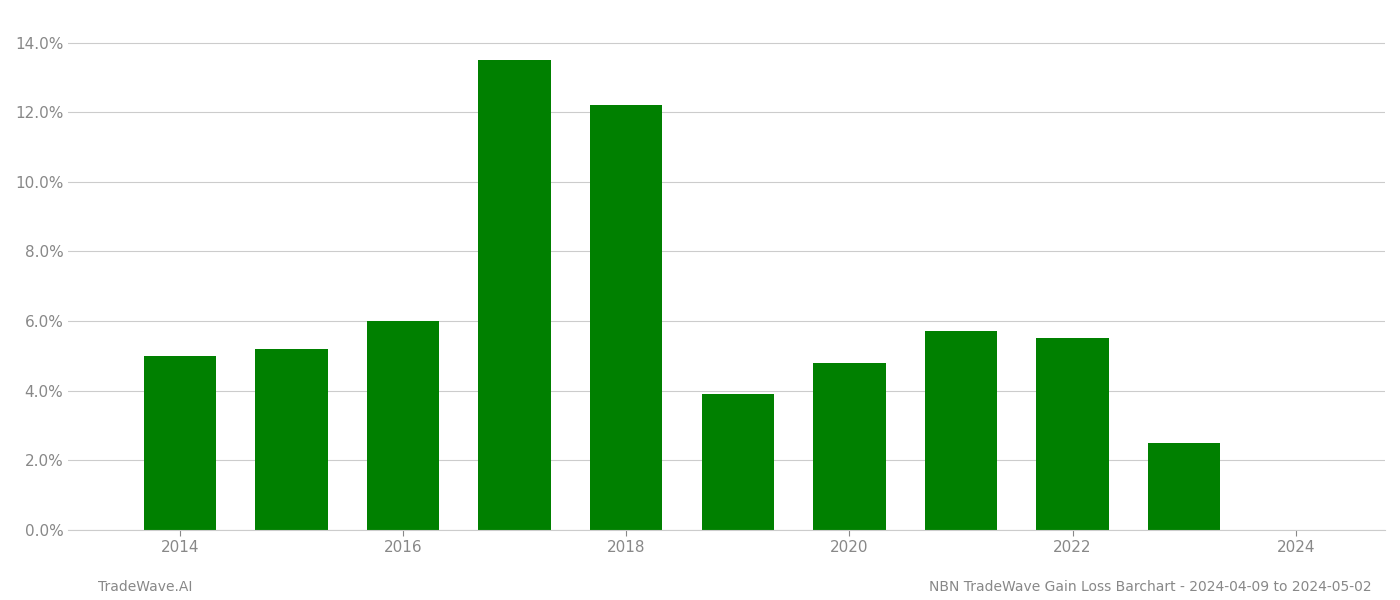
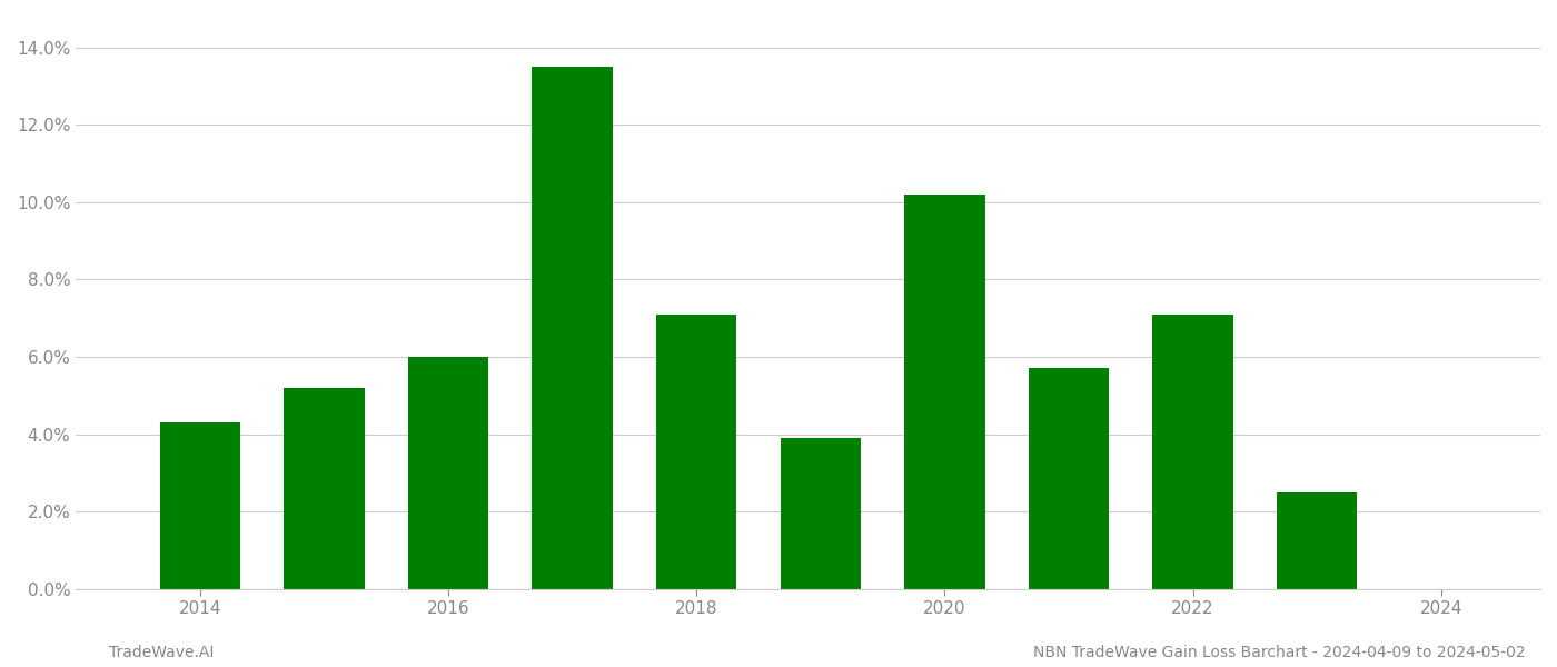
2014: 5.0% -> 4.3%
2018: 12.2% -> 7.1%
2020: 4.8% -> 10.2%
2022: 5.5% -> 7.1%
